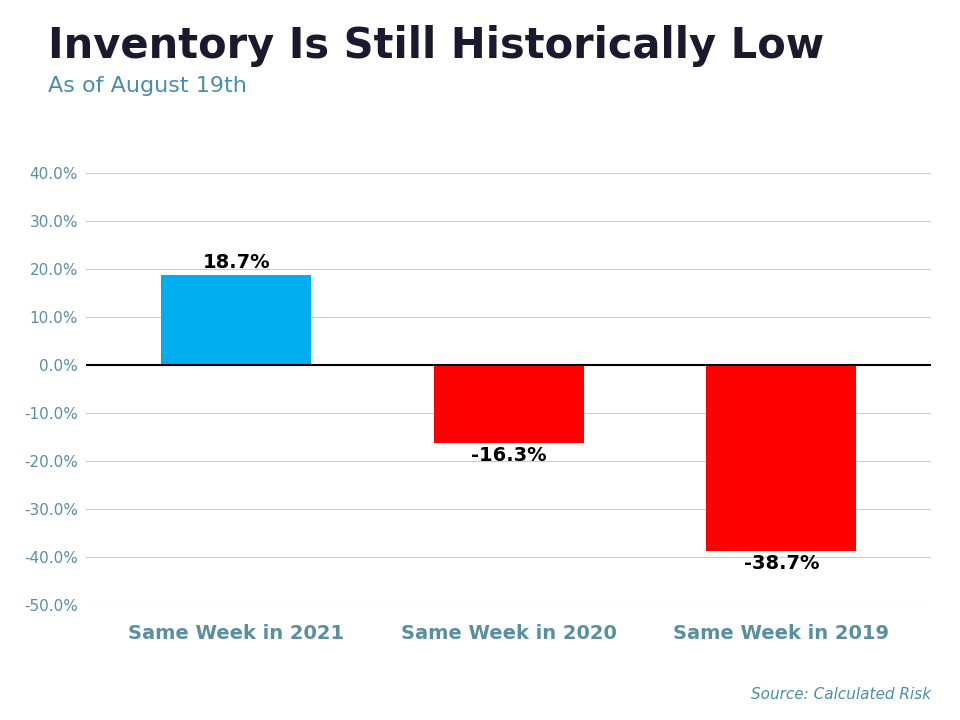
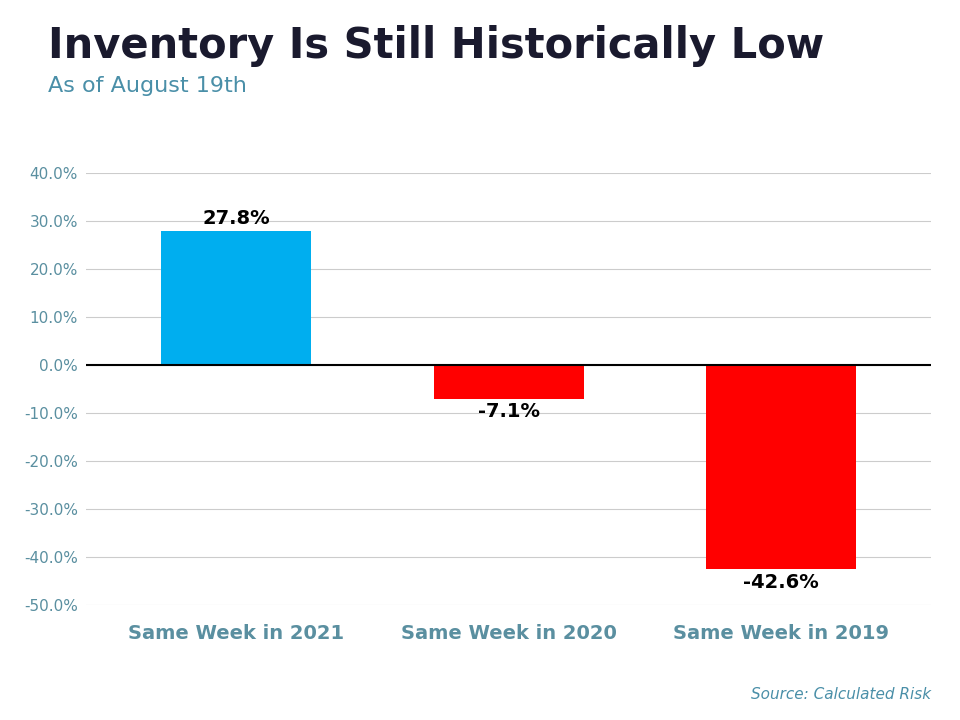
Same Week in 2021: 18.7% -> 27.8%
Same Week in 2020: -16.3% -> -7.1%
Same Week in 2019: -38.7% -> -42.6%
